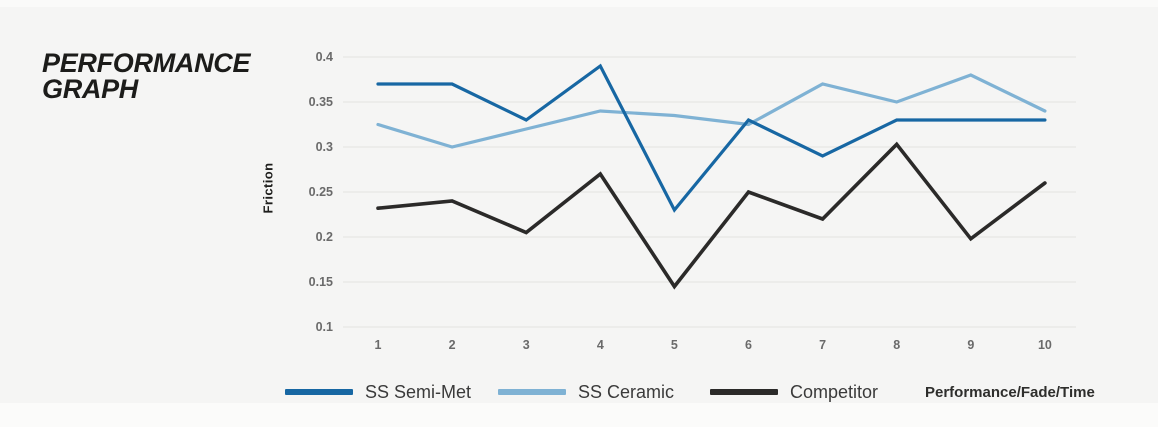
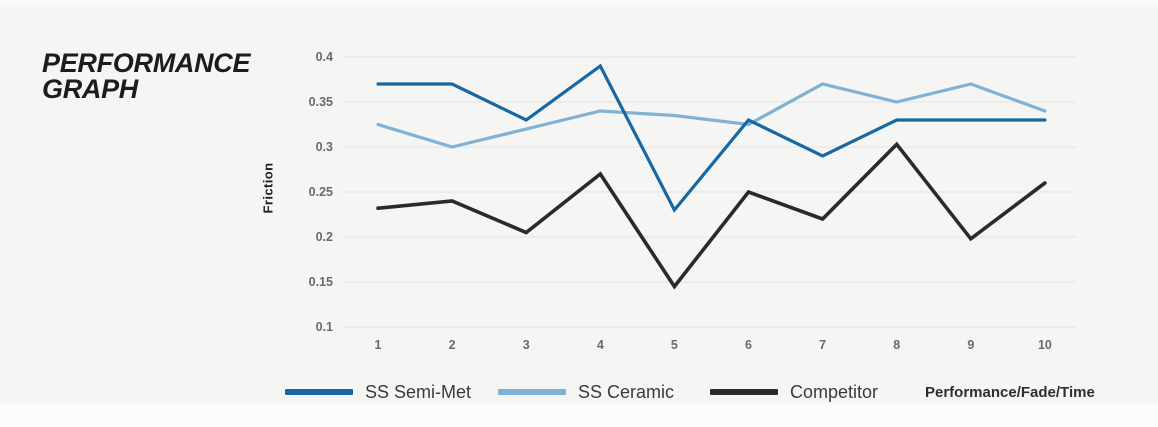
SS Ceramic/9: 0.38 -> 0.37
